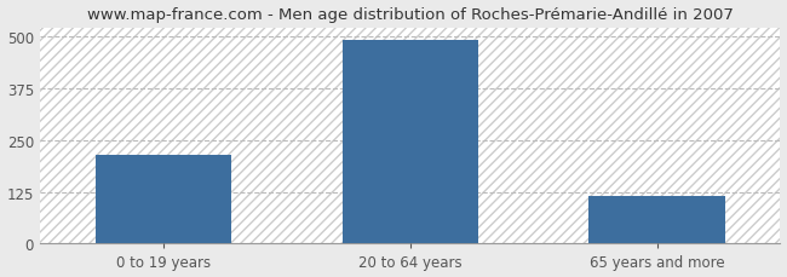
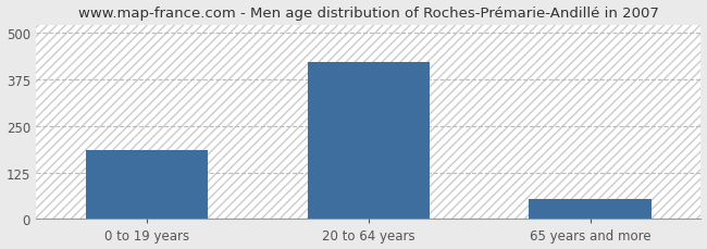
0 to 19 years: 215 -> 185
20 to 64 years: 490 -> 420
65 years and more: 115 -> 55
